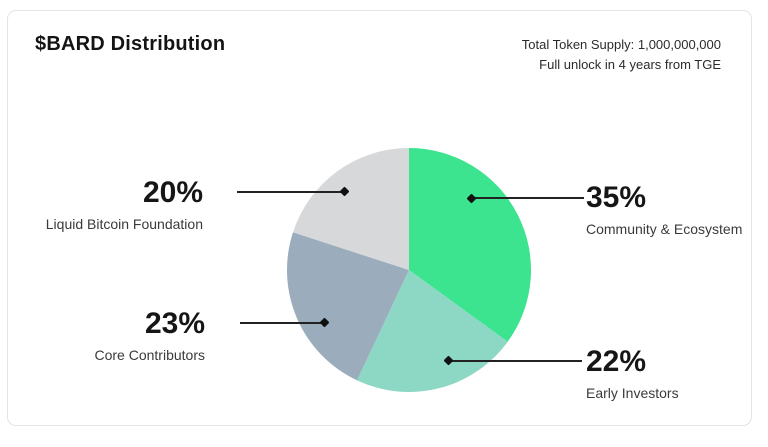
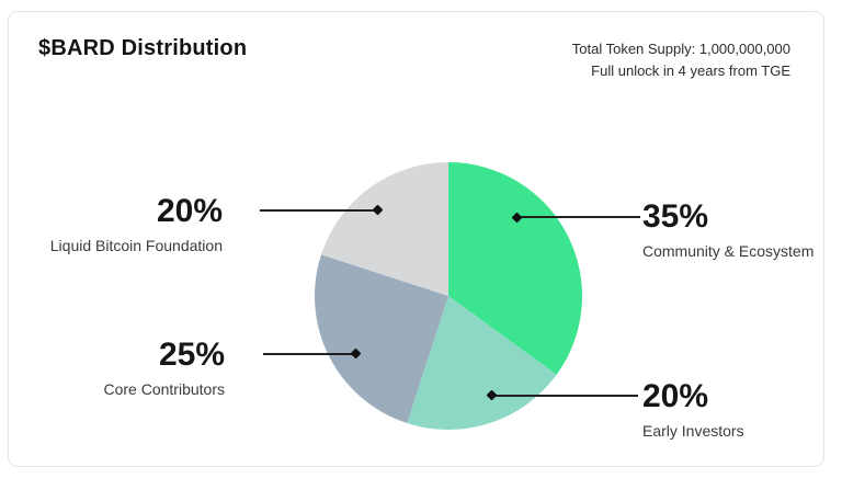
Early Investors: 22% -> 20%
Core Contributors: 23% -> 25%
